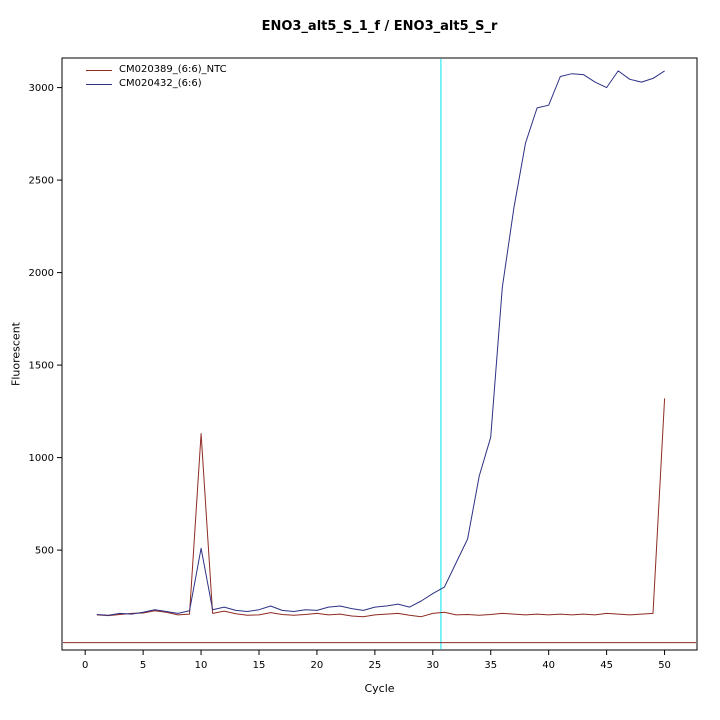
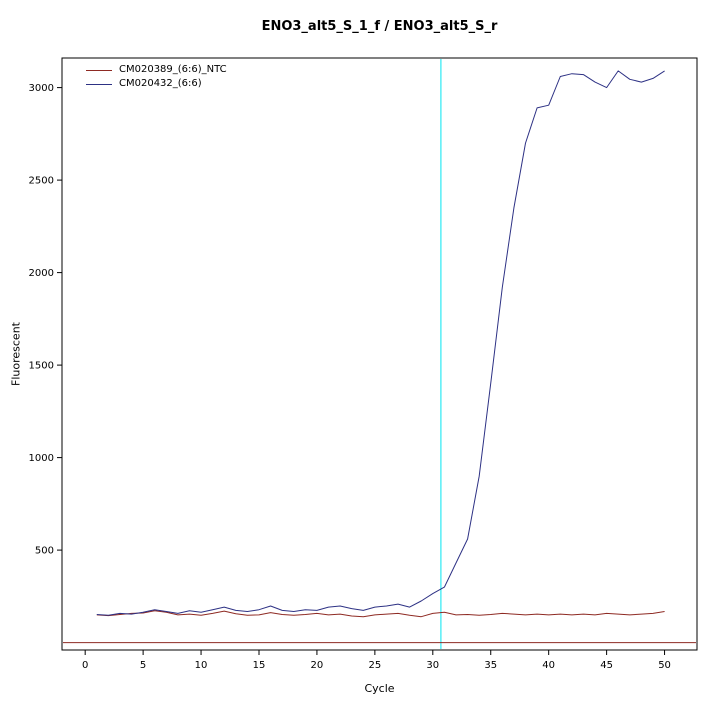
CM020389_(6:6)_NTC/10: 1130 -> 150
CM020432_(6:6)/10: 510 -> 160
CM020432_(6:6)/35: 1110 -> 1400
CM020389_(6:6)_NTC/50: 1320 -> 170
